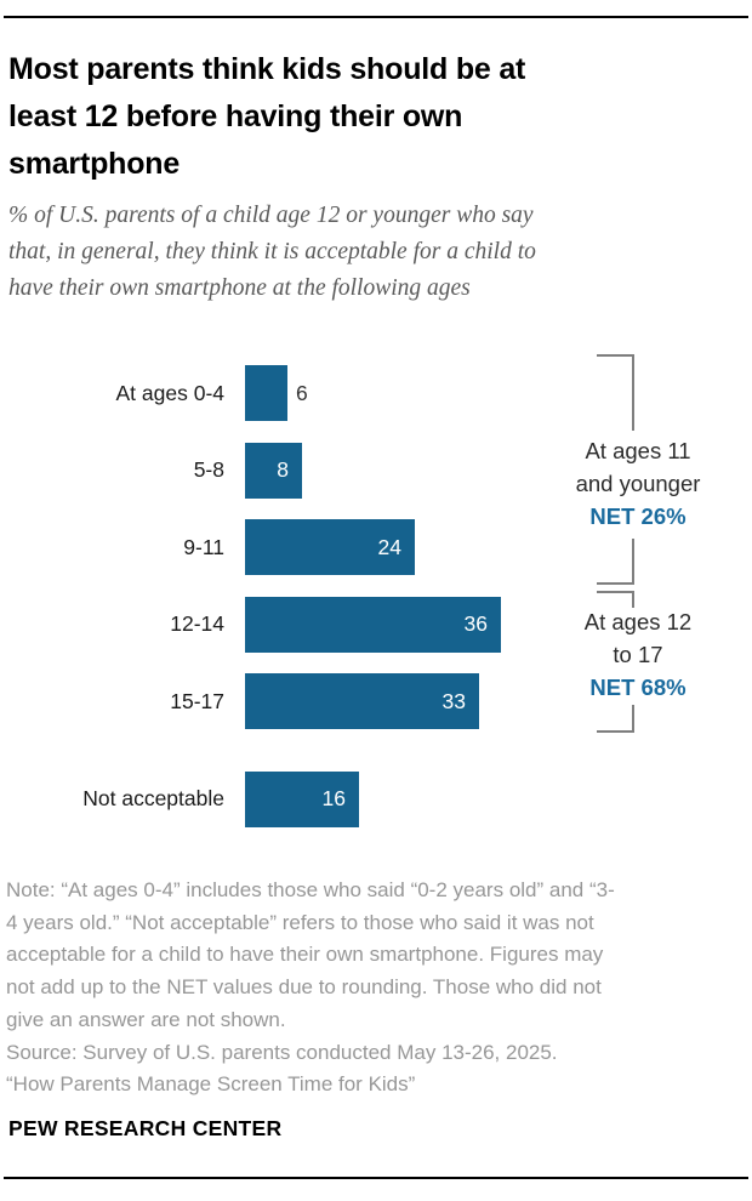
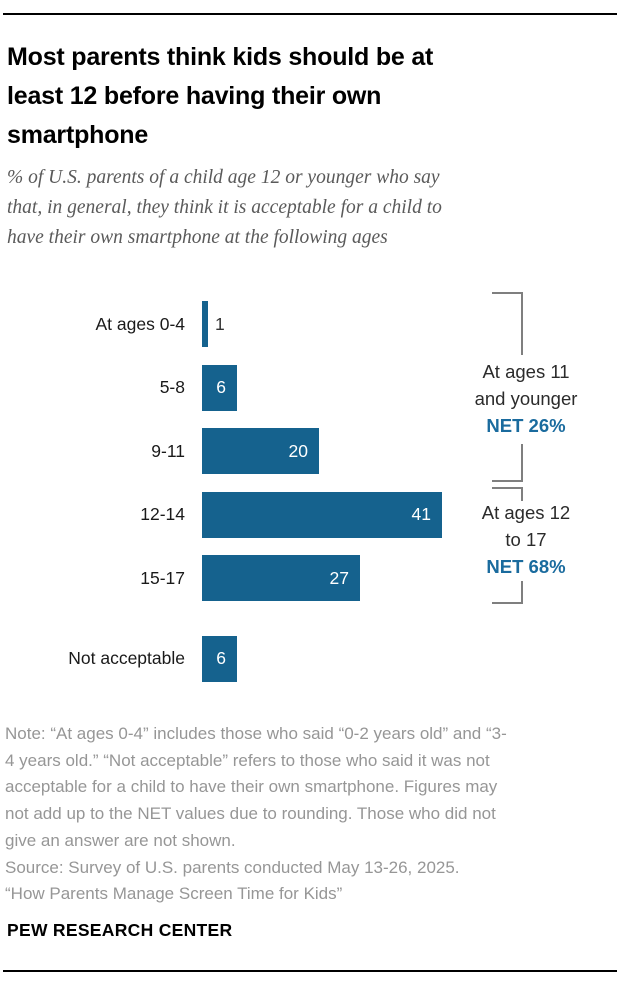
At ages 0-4: 6 -> 1
5-8: 8 -> 6
9-11: 24 -> 20
12-14: 36 -> 41
15-17: 33 -> 27
Not acceptable: 16 -> 6
